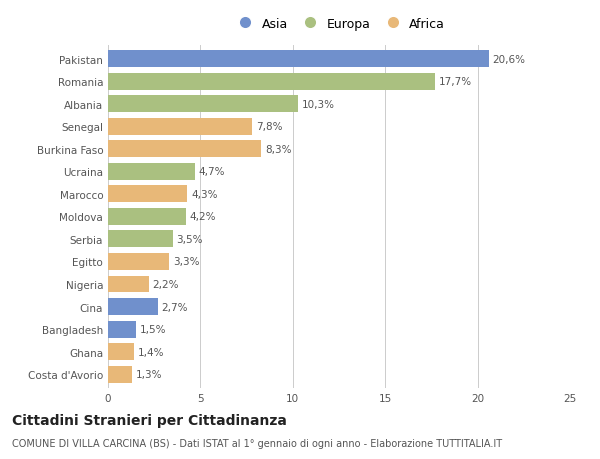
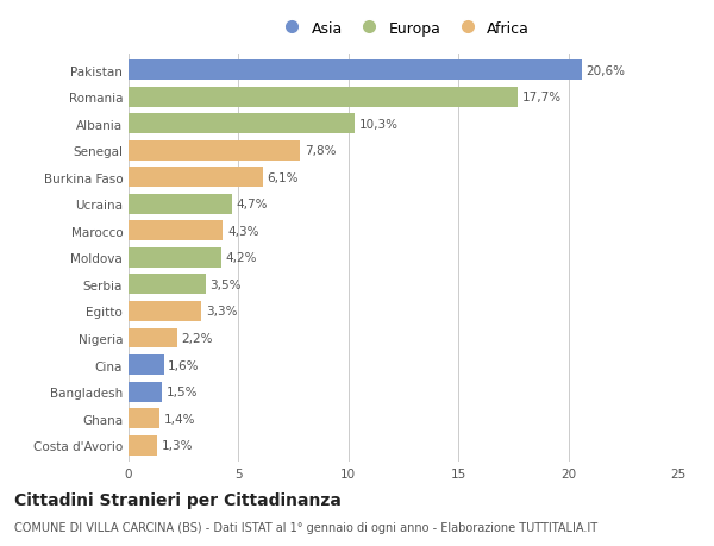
Burkina Faso: 8,3% -> 6,1%
Cina: 2,7% -> 1,6%
